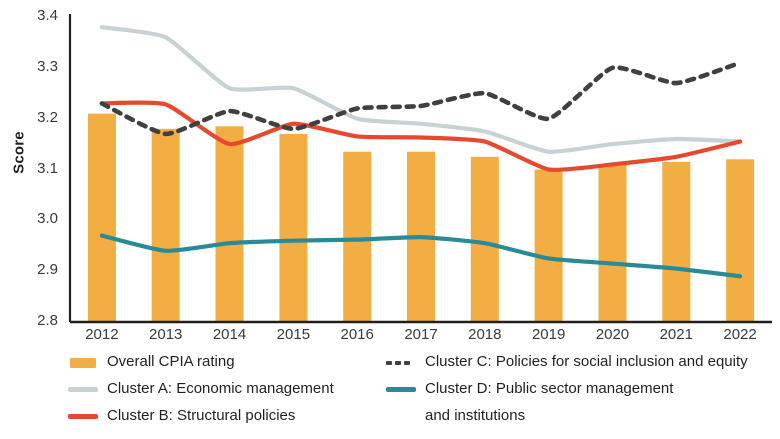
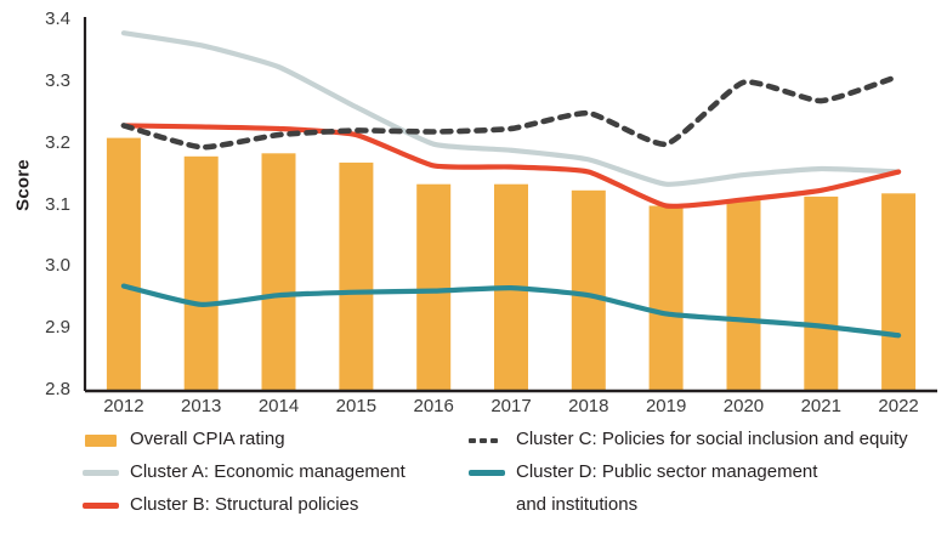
Cluster C: Policies for social inclusion and equity/2013: 3.17 -> 3.19
Cluster A: Economic management/2014: 3.26 -> 3.33
Cluster B: Structural policies/2014: 3.15 -> 3.23
Cluster B: Structural policies/2015: 3.19 -> 3.21
Cluster C: Policies for social inclusion and equity/2015: 3.18 -> 3.22
